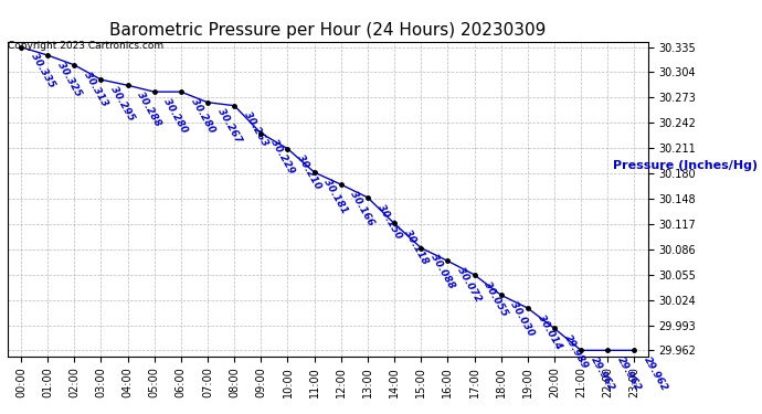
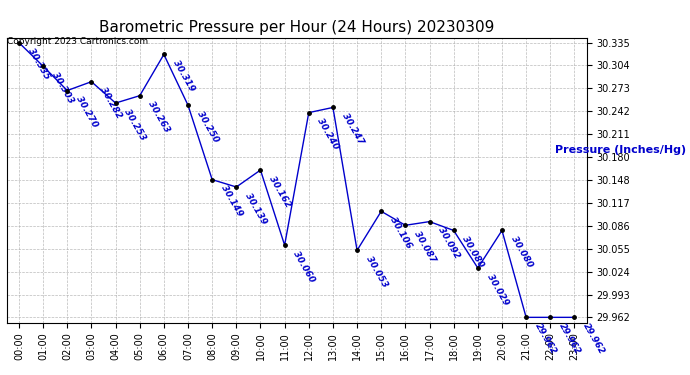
01:00: 30.325 -> 30.303
02:00: 30.313 -> 30.270
03:00: 30.295 -> 30.282
04:00: 30.288 -> 30.253
05:00: 30.280 -> 30.263
06:00: 30.280 -> 30.319
07:00: 30.267 -> 30.250
08:00: 30.263 -> 30.149
09:00: 30.229 -> 30.139
10:00: 30.210 -> 30.162
11:00: 30.181 -> 30.060
12:00: 30.166 -> 30.240
13:00: 30.150 -> 30.247
14:00: 30.118 -> 30.053
15:00: 30.088 -> 30.106
16:00: 30.072 -> 30.087
17:00: 30.055 -> 30.092
18:00: 30.030 -> 30.080
19:00: 30.014 -> 30.029
20:00: 29.989 -> 30.080
